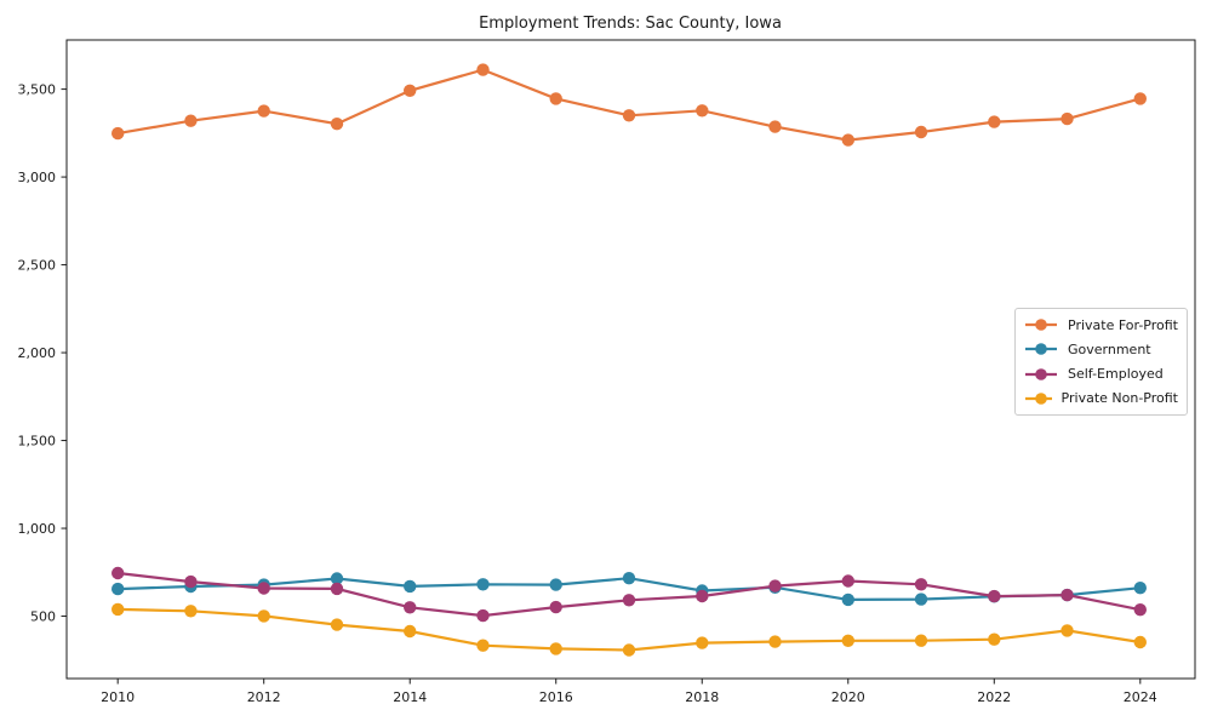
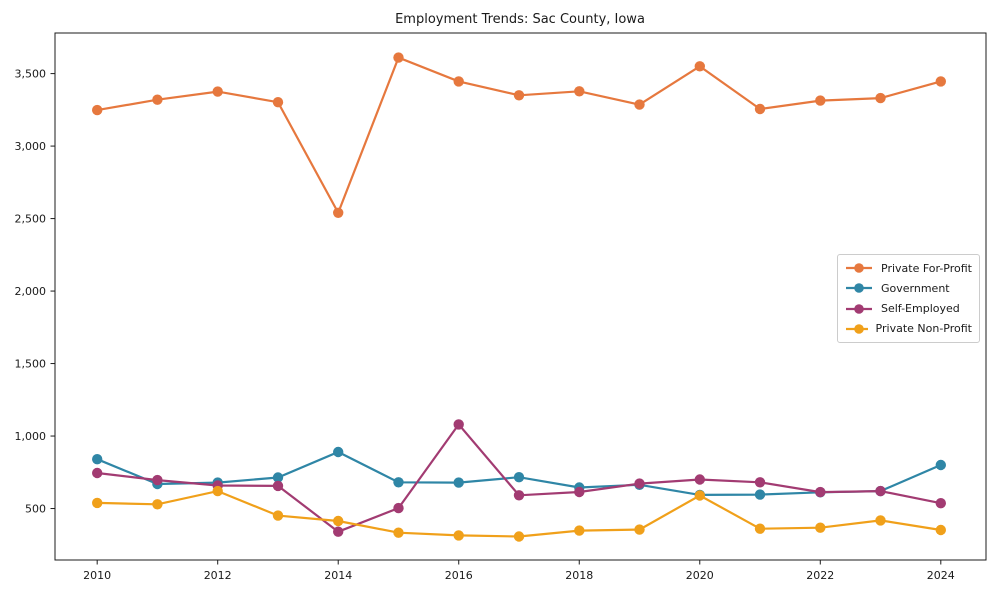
Government/2010: 660 -> 840
Private Non-Profit/2012: 500 -> 620
Private For-Profit/2014: 3490 -> 2540
Government/2014: 670 -> 890
Self-Employed/2014: 550 -> 340
Self-Employed/2016: 550 -> 1080
Private For-Profit/2020: 3210 -> 3550
Private Non-Profit/2020: 360 -> 590
Government/2024: 660 -> 800
